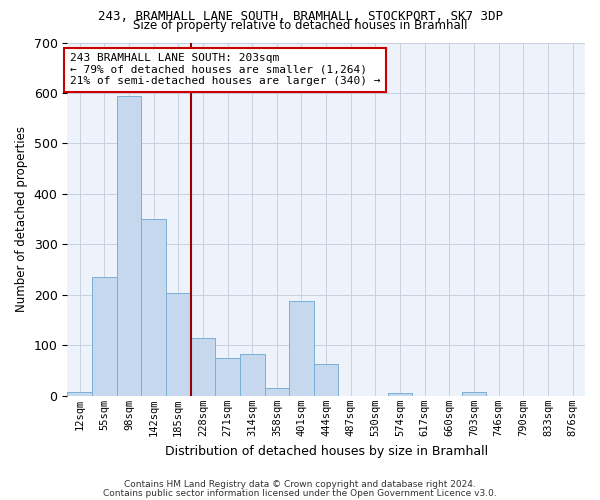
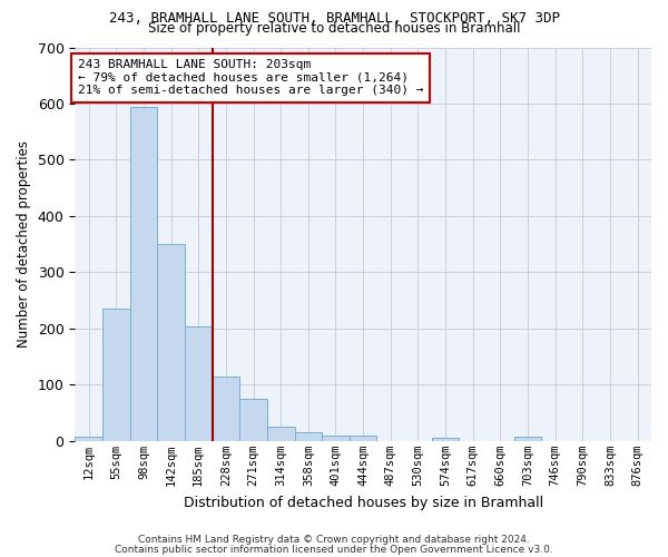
314sqm: 82 -> 25
401sqm: 188 -> 10
444sqm: 64 -> 10
